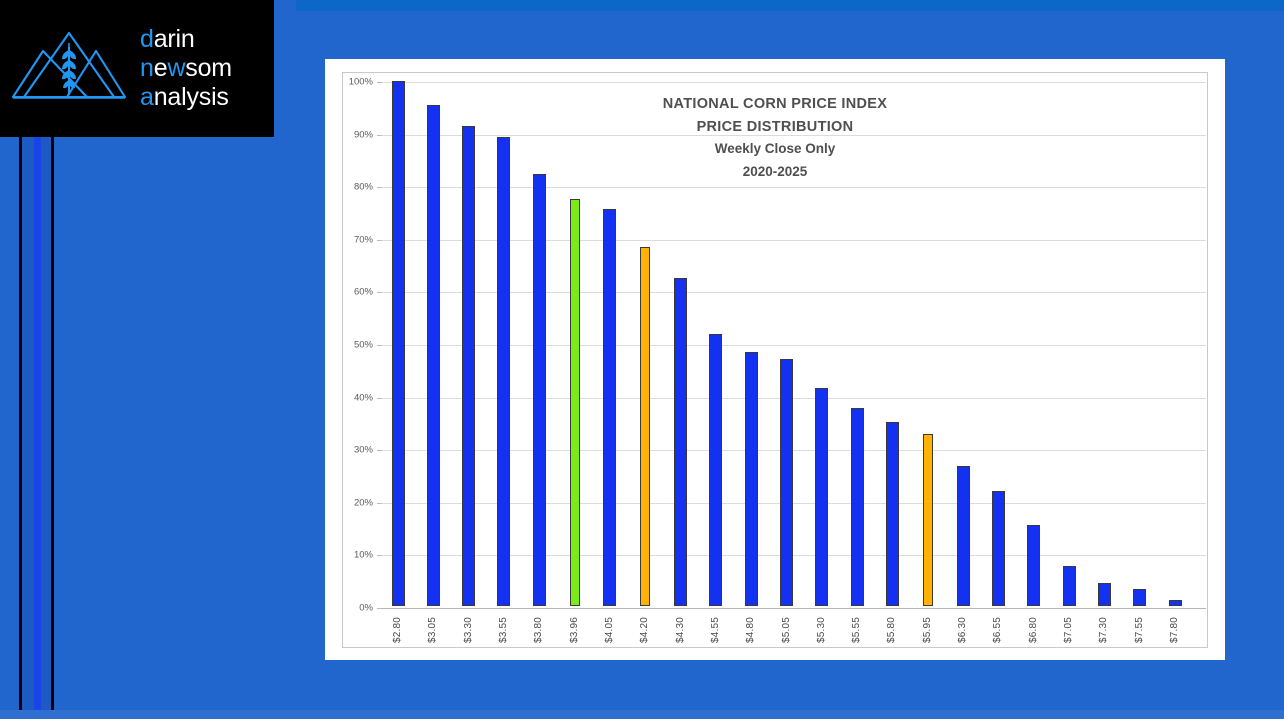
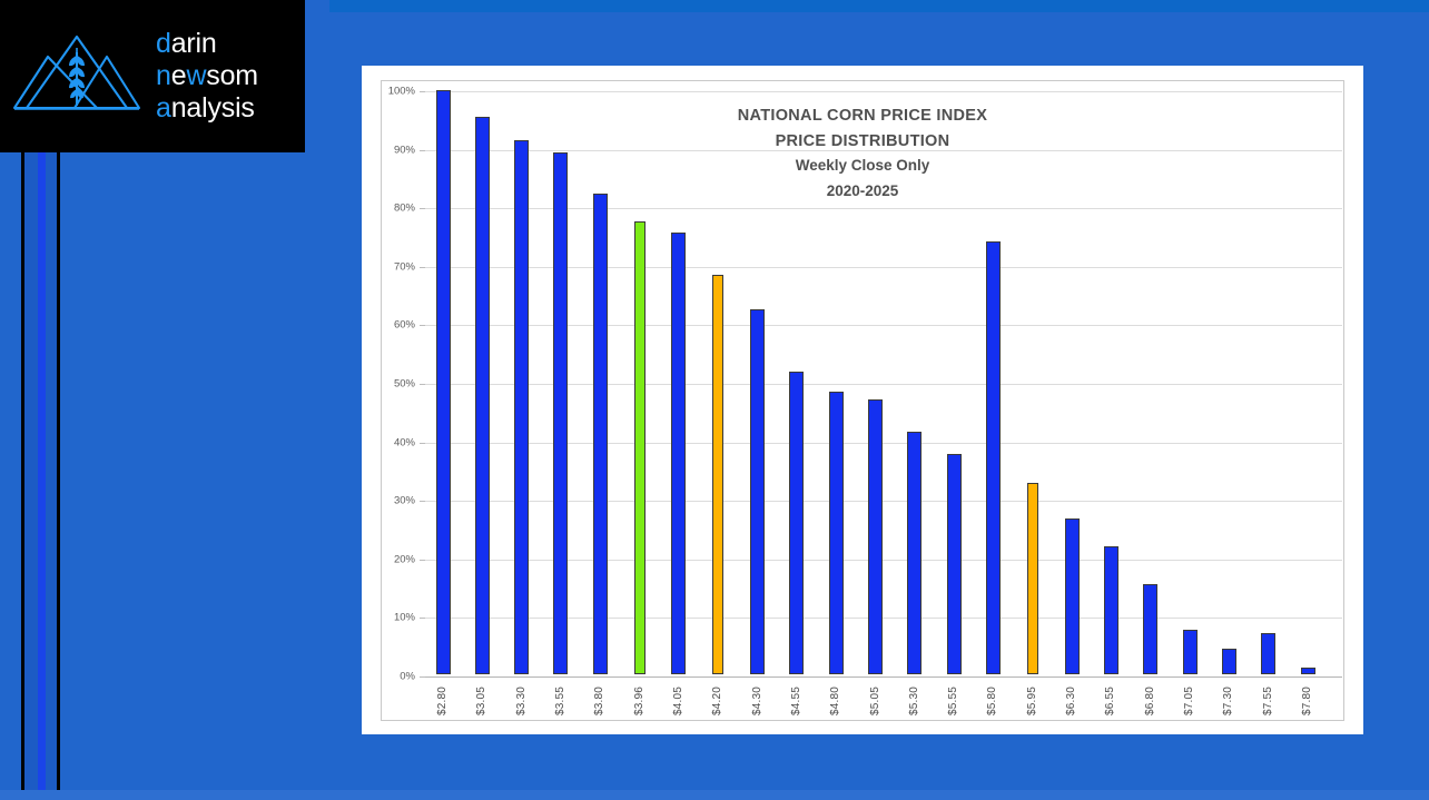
$5.80: 35% -> 74%
$7.55: 3% -> 7%
